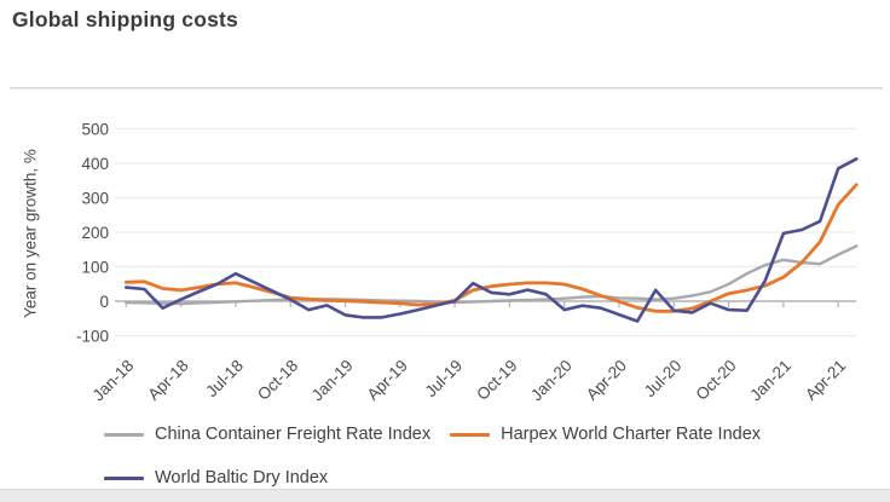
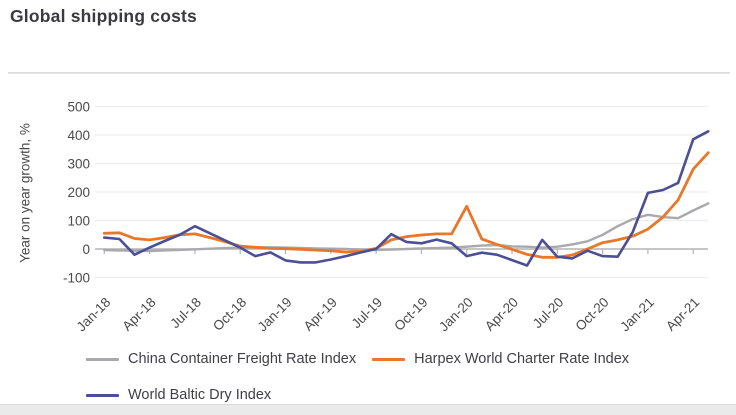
Harpex World Charter Rate Index/Jan-20: 50 -> 150
